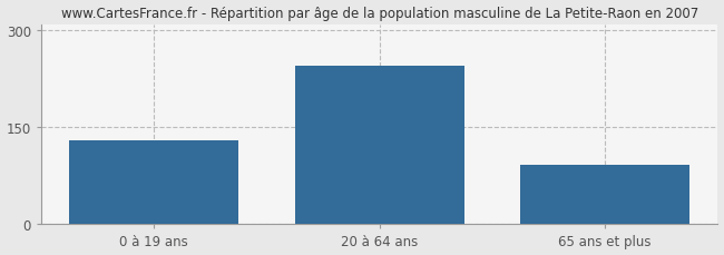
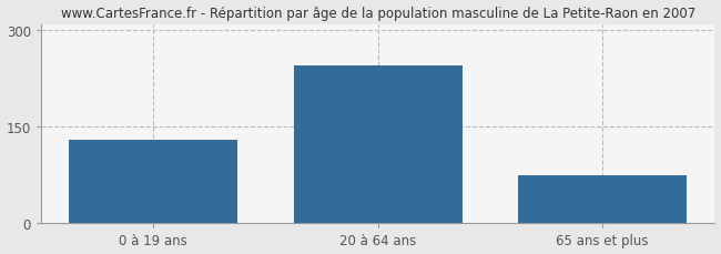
65 ans et plus: 92 -> 75
